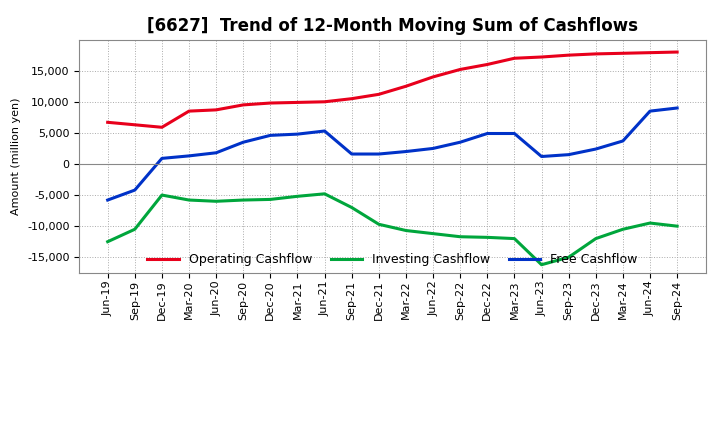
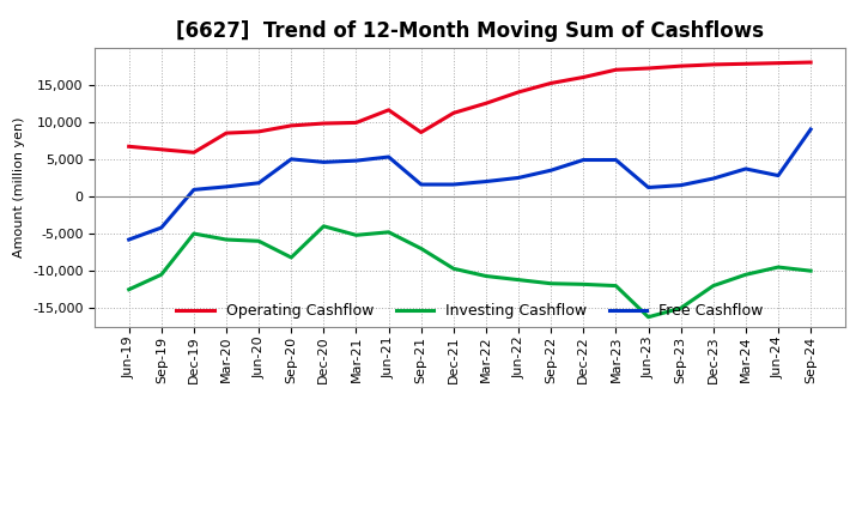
Investing Cashflow/Sep-20: -5,800 -> -8,200
Free Cashflow/Sep-20: 3,500 -> 5,000
Investing Cashflow/Dec-20: -5,700 -> -4,000
Operating Cashflow/Jun-21: 10,000 -> 11,600
Operating Cashflow/Sep-21: 10,500 -> 8,600
Free Cashflow/Jun-24: 8,500 -> 2,800
